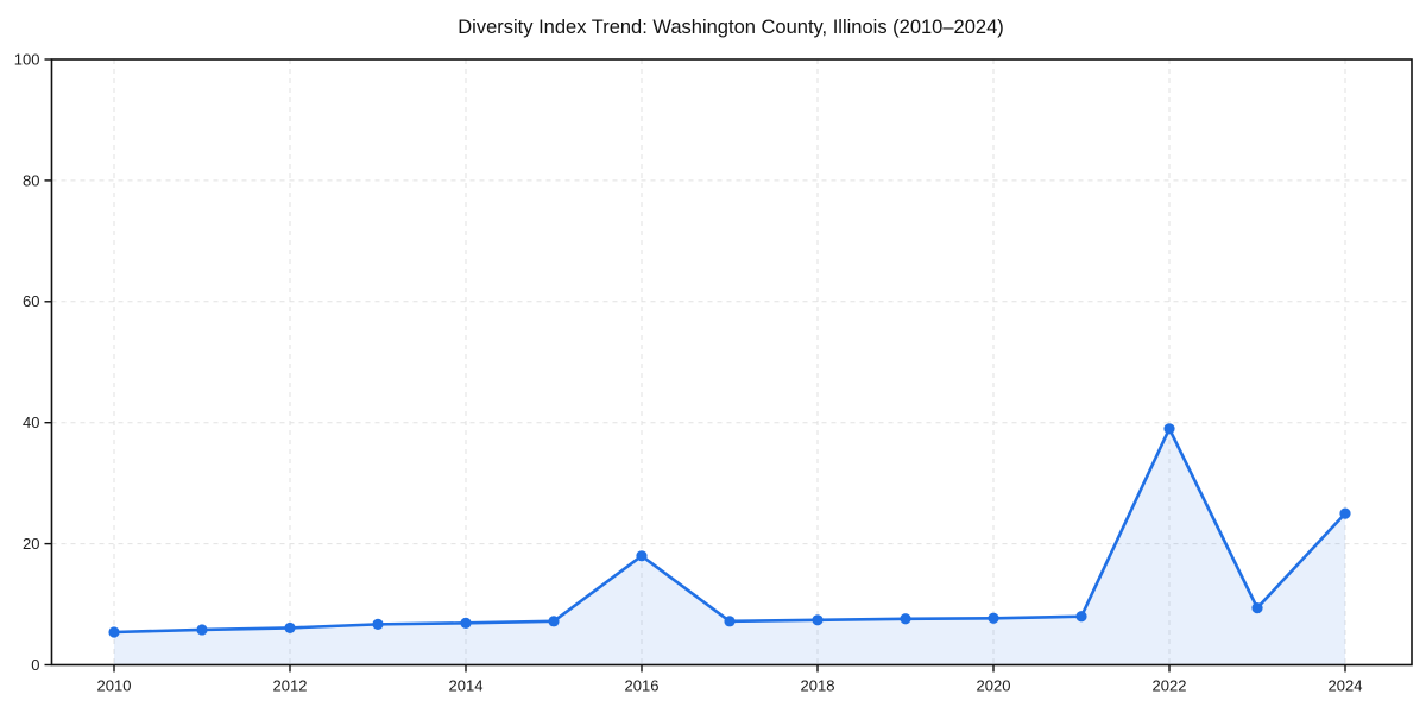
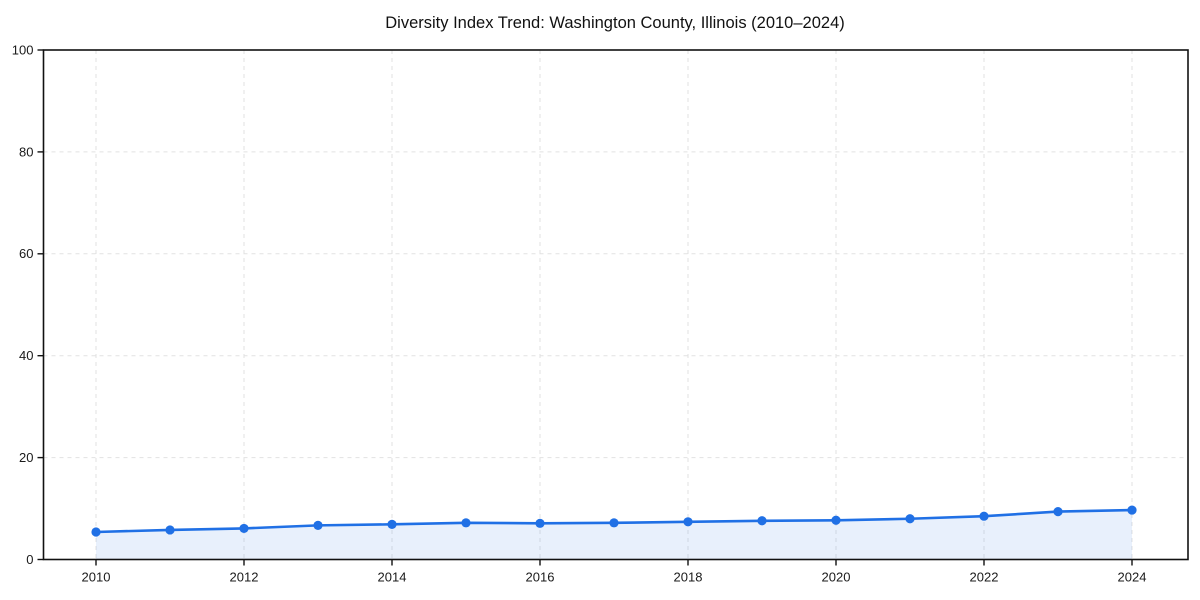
2016: 18 -> 7
2022: 39 -> 8
2024: 25 -> 10
